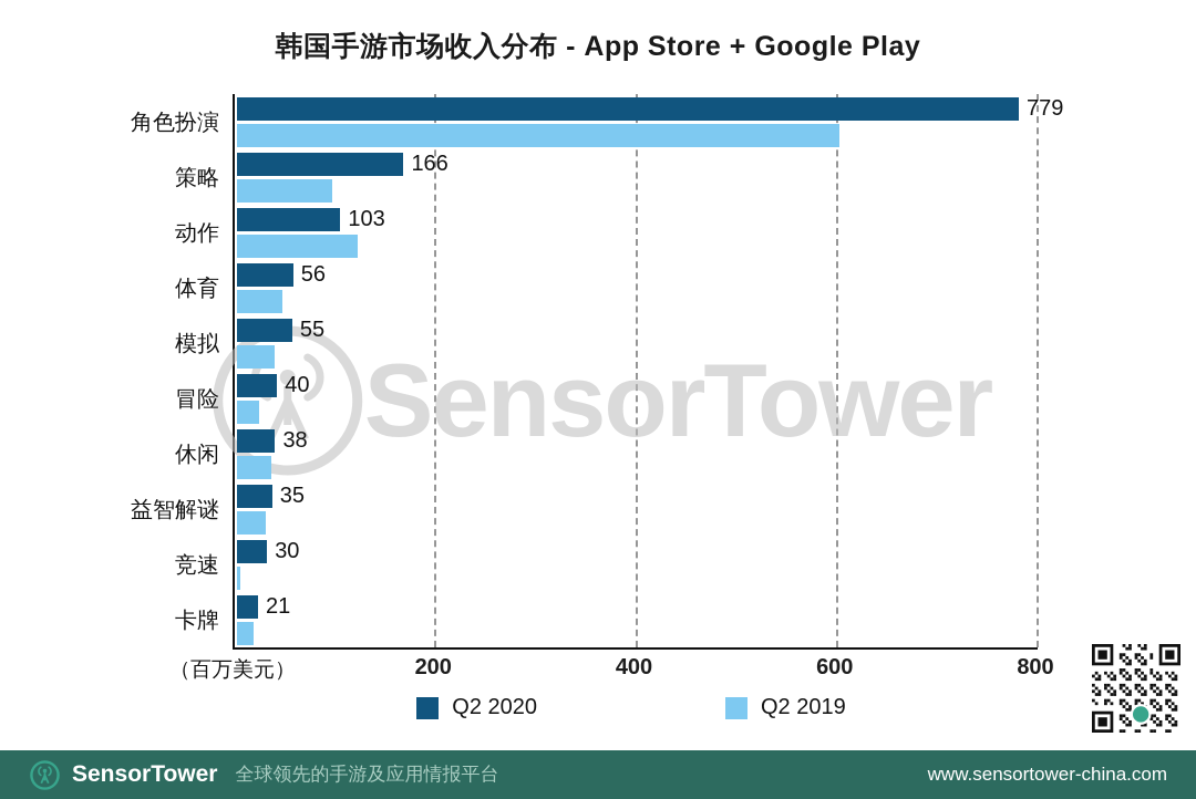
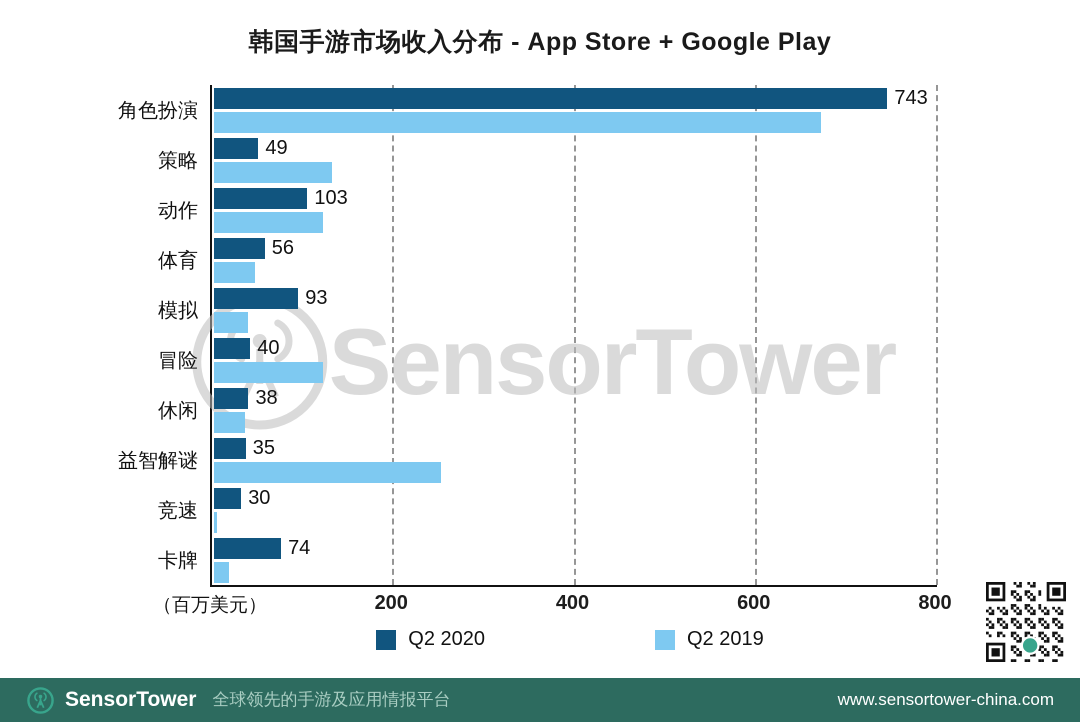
Q2 2020/角色扮演: 779 -> 743
Q2 2019/角色扮演: 600 -> 670
Q2 2020/策略: 166 -> 49
Q2 2019/策略: 100 -> 130
Q2 2020/模拟: 55 -> 93
Q2 2019/冒险: 20 -> 120
Q2 2019/益智解谜: 30 -> 250
Q2 2020/卡牌: 21 -> 74
